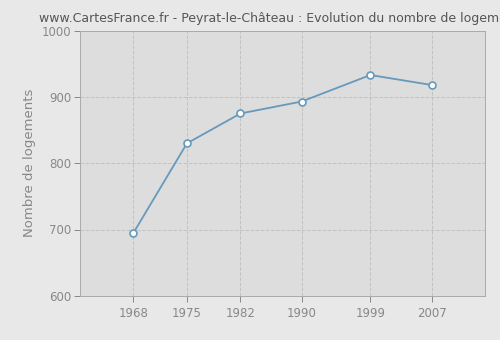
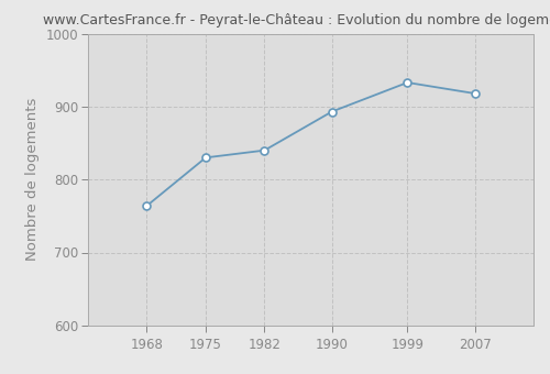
1968: 695 -> 764
1982: 875 -> 840
